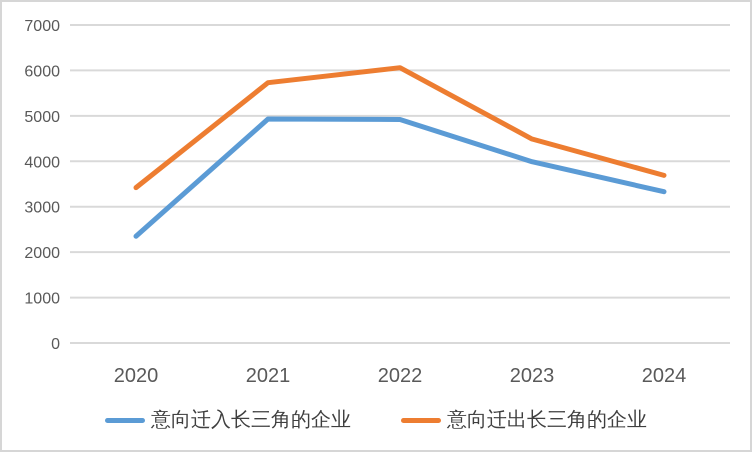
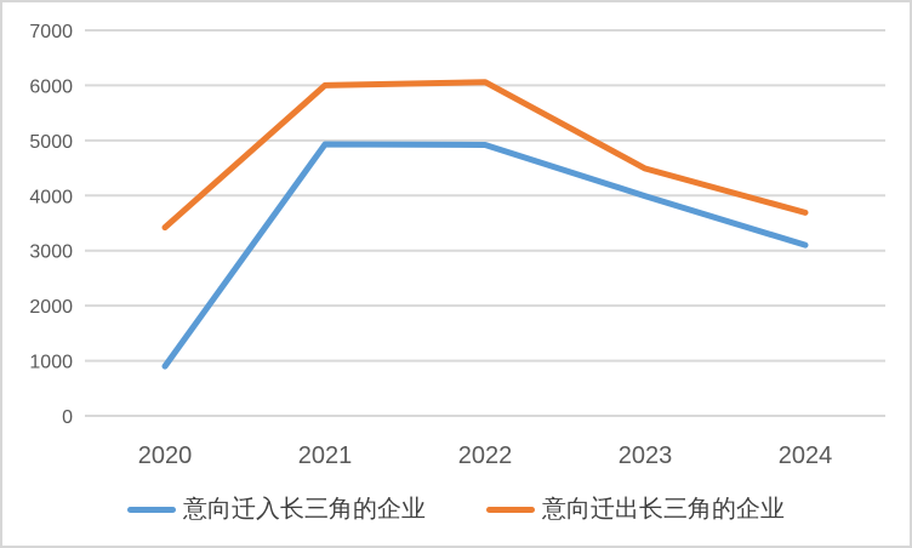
意向迁入长三角的企业/2020: 2400 -> 900
意向迁出长三角的企业/2021: 5700 -> 6000
意向迁入长三角的企业/2024: 3300 -> 3100
